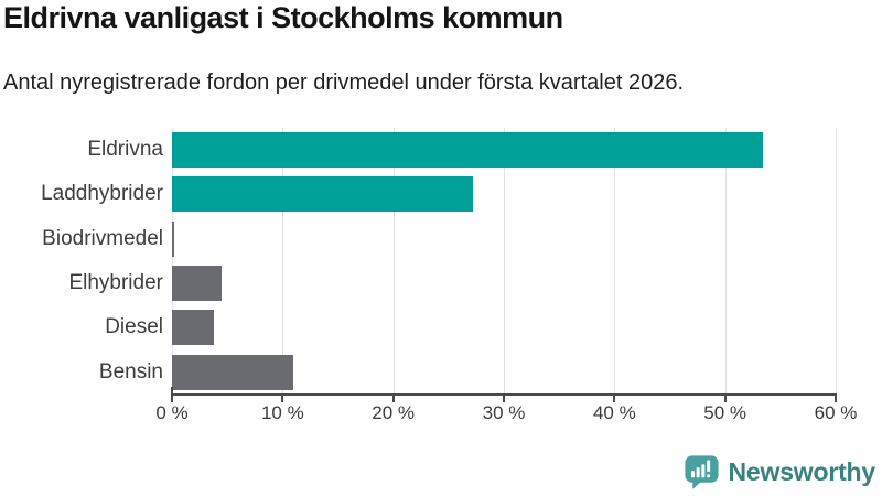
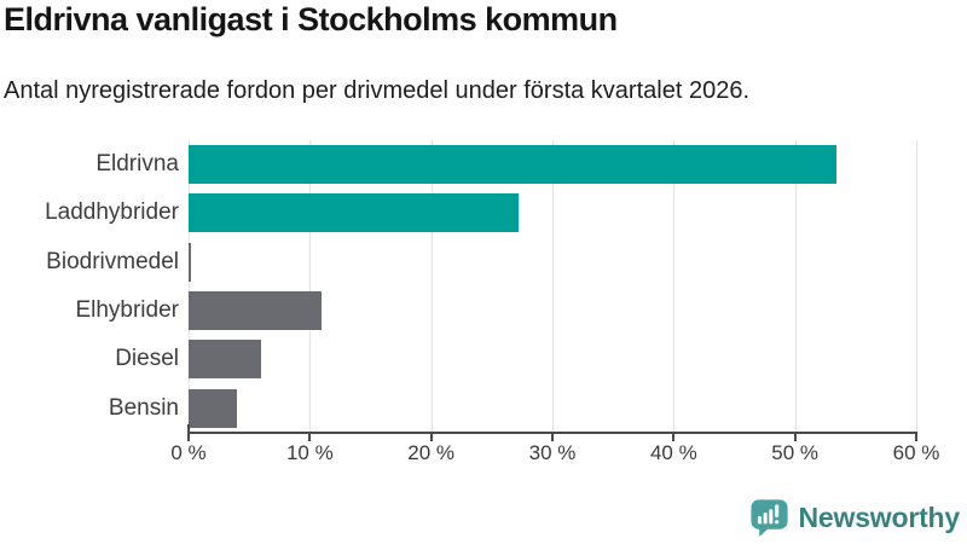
Elhybrider: 4% -> 11%
Diesel: 4% -> 6%
Bensin: 11% -> 4%
